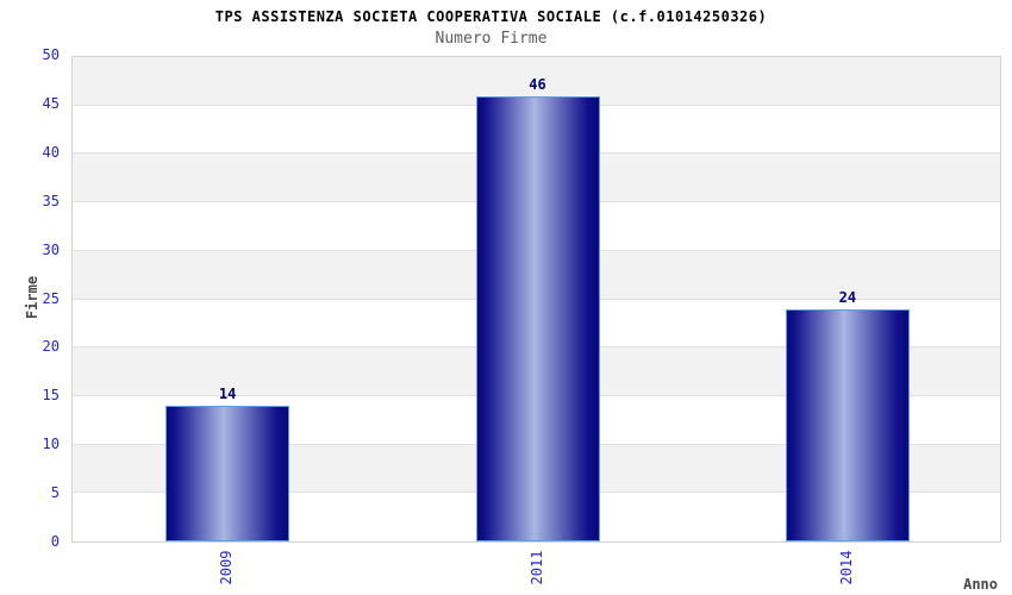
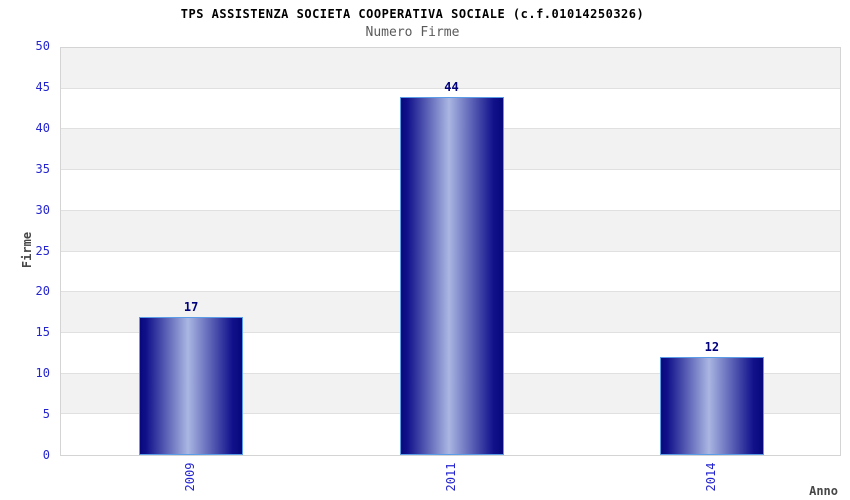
2009: 14 -> 17
2011: 46 -> 44
2014: 24 -> 12
